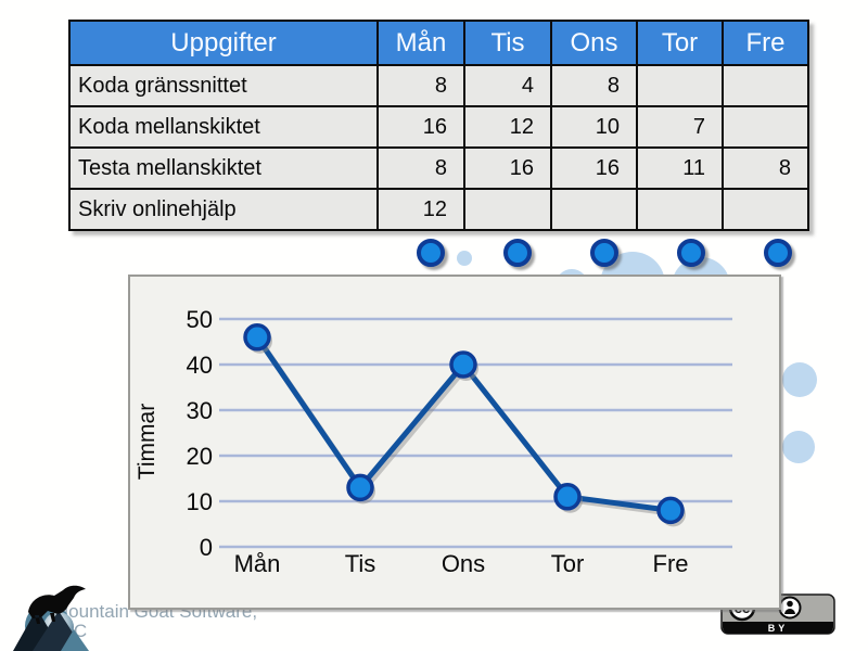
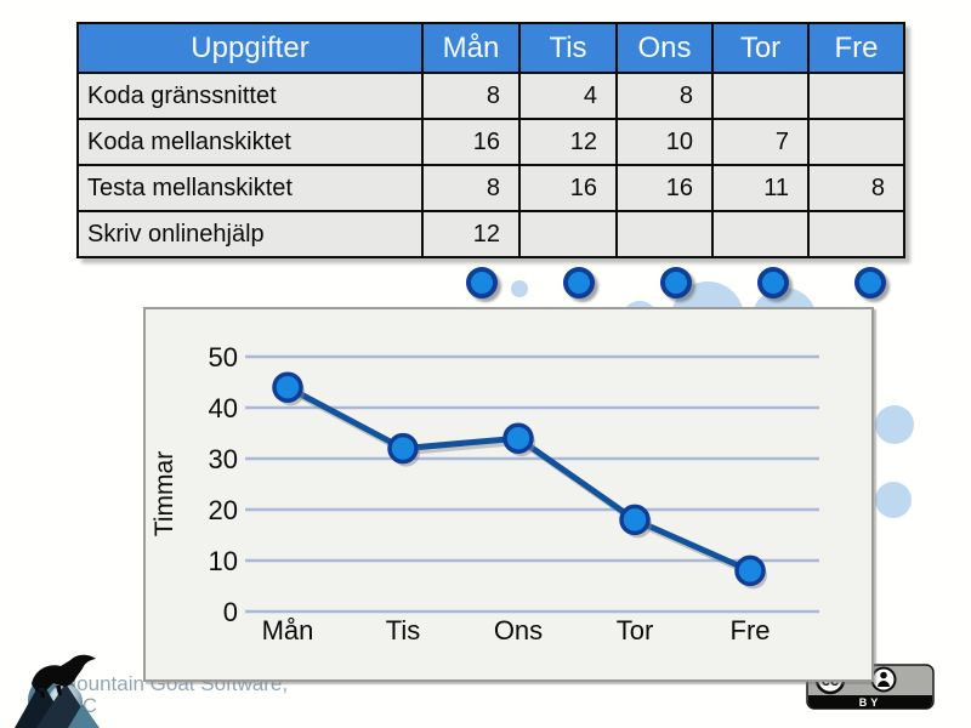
Mån: 46 -> 44
Tis: 13 -> 32
Ons: 40 -> 34
Tor: 11 -> 18
